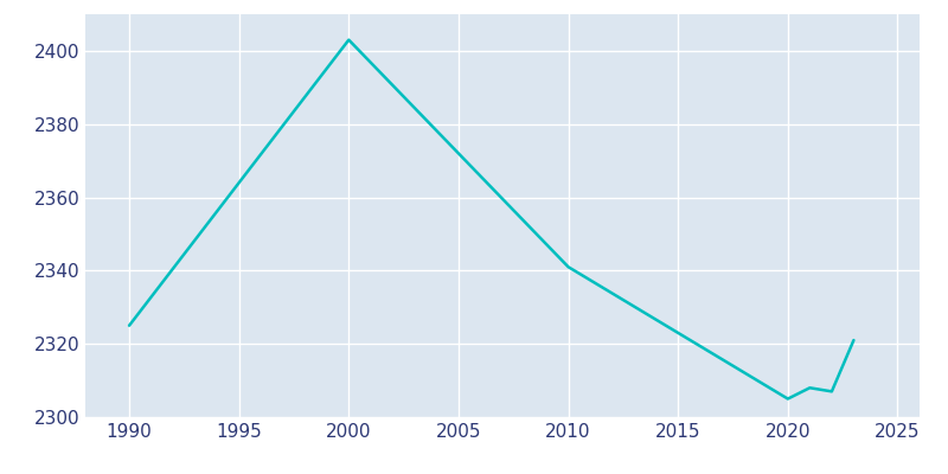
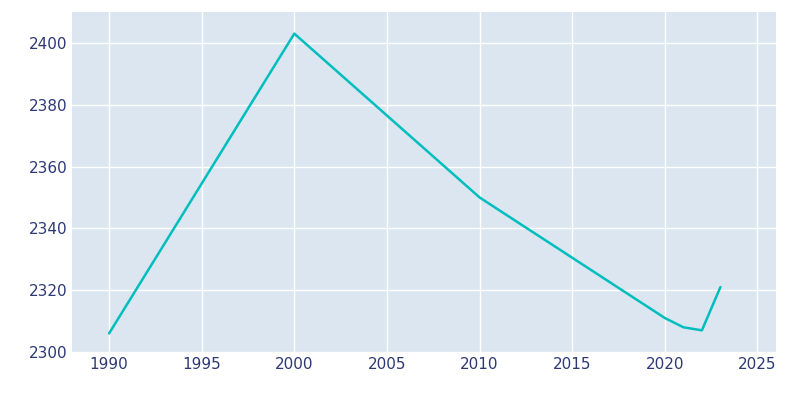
1990: 2325 -> 2306
2010: 2341 -> 2350
2020: 2305 -> 2311
